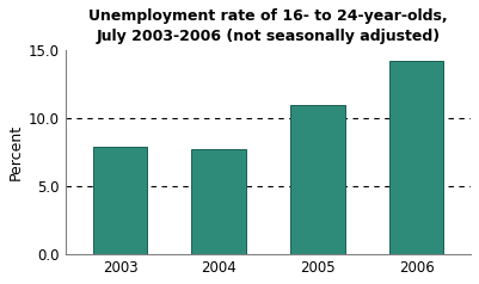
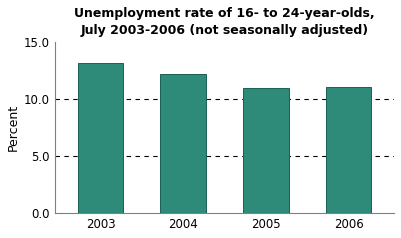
2003: 7.9 -> 13.2
2004: 7.7 -> 12.2
2006: 14.2 -> 11.1
